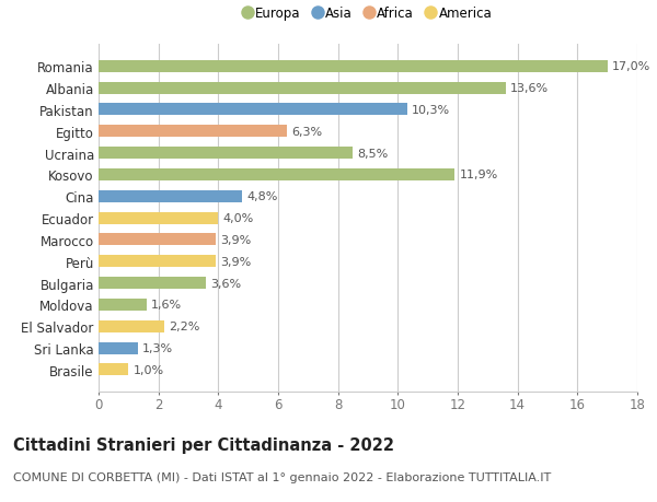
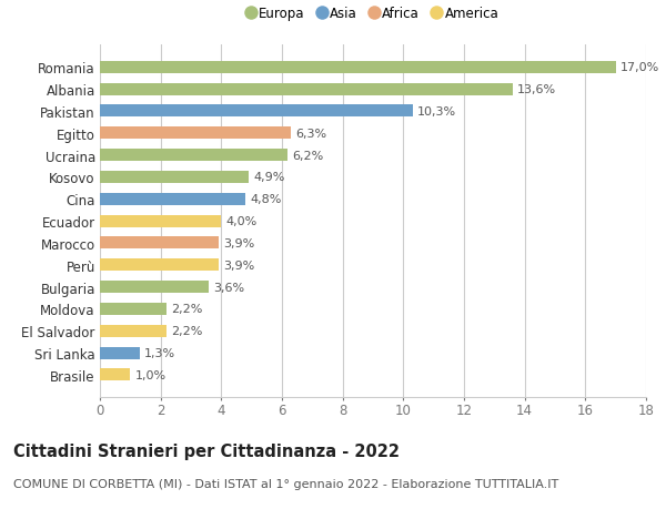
Ucraina: 8,5% -> 6,2%
Kosovo: 11,9% -> 4,9%
Moldova: 1,6% -> 2,2%
